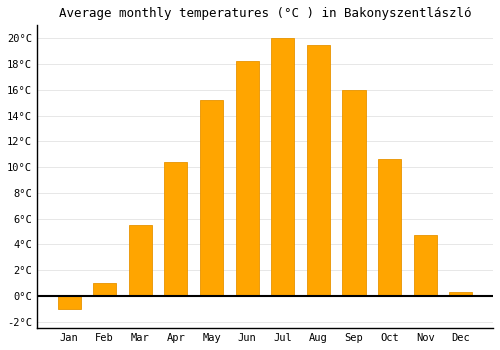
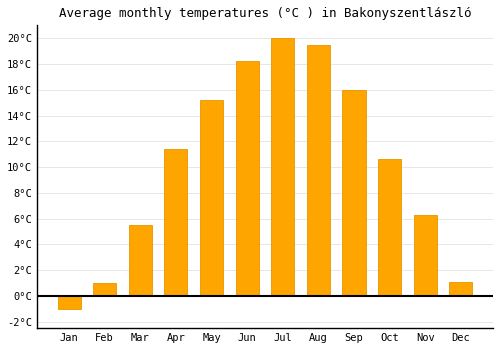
Apr: 10.4°C -> 11.4°C
Nov: 4.7°C -> 6.3°C
Dec: 0.3°C -> 1.1°C
